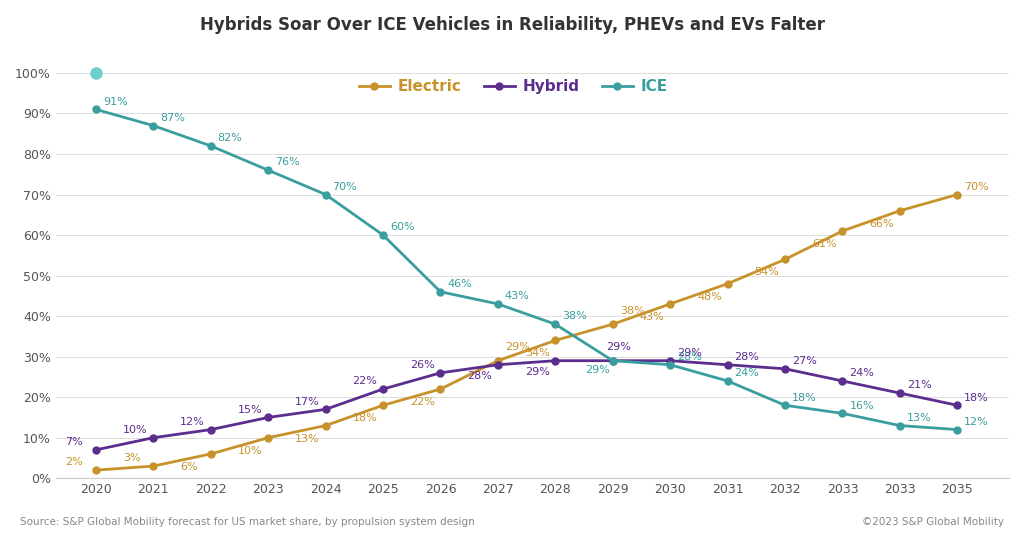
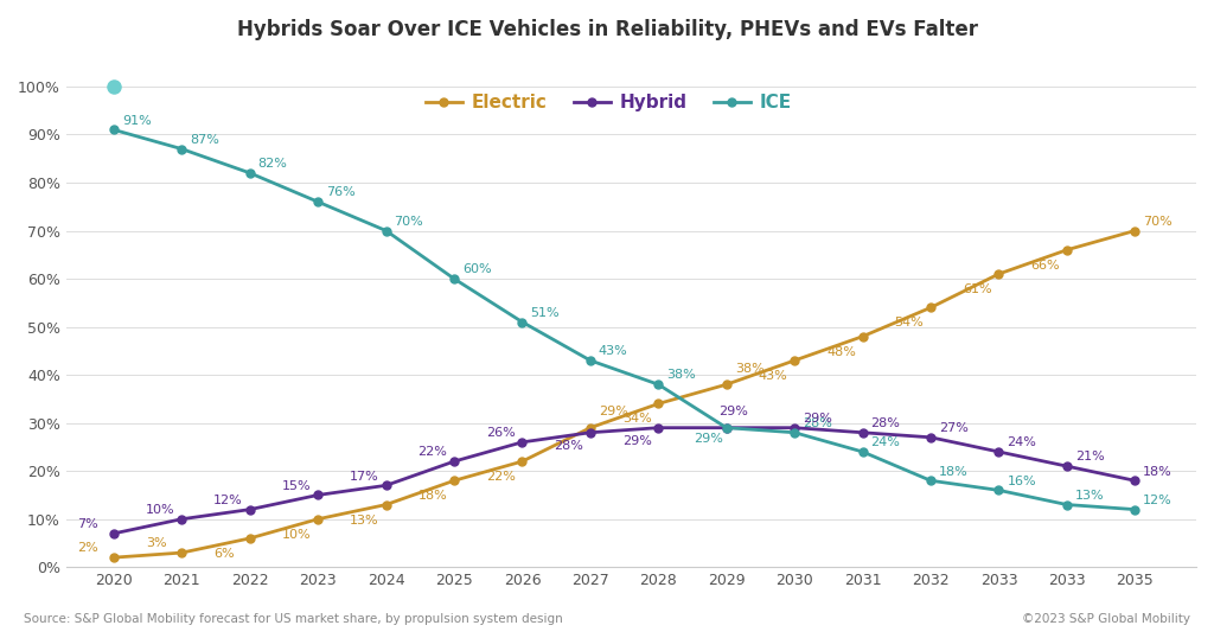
ICE/2026: 46% -> 51%
